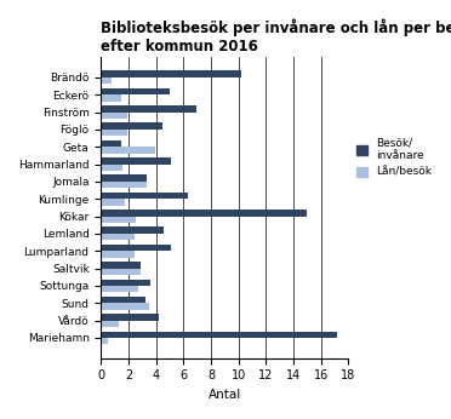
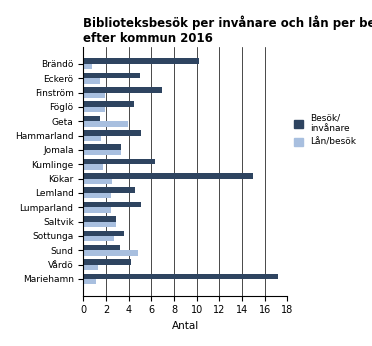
Lån/besök/Sund: 3.5 -> 4.8
Lån/besök/Mariehamn: 0.5 -> 1.1
